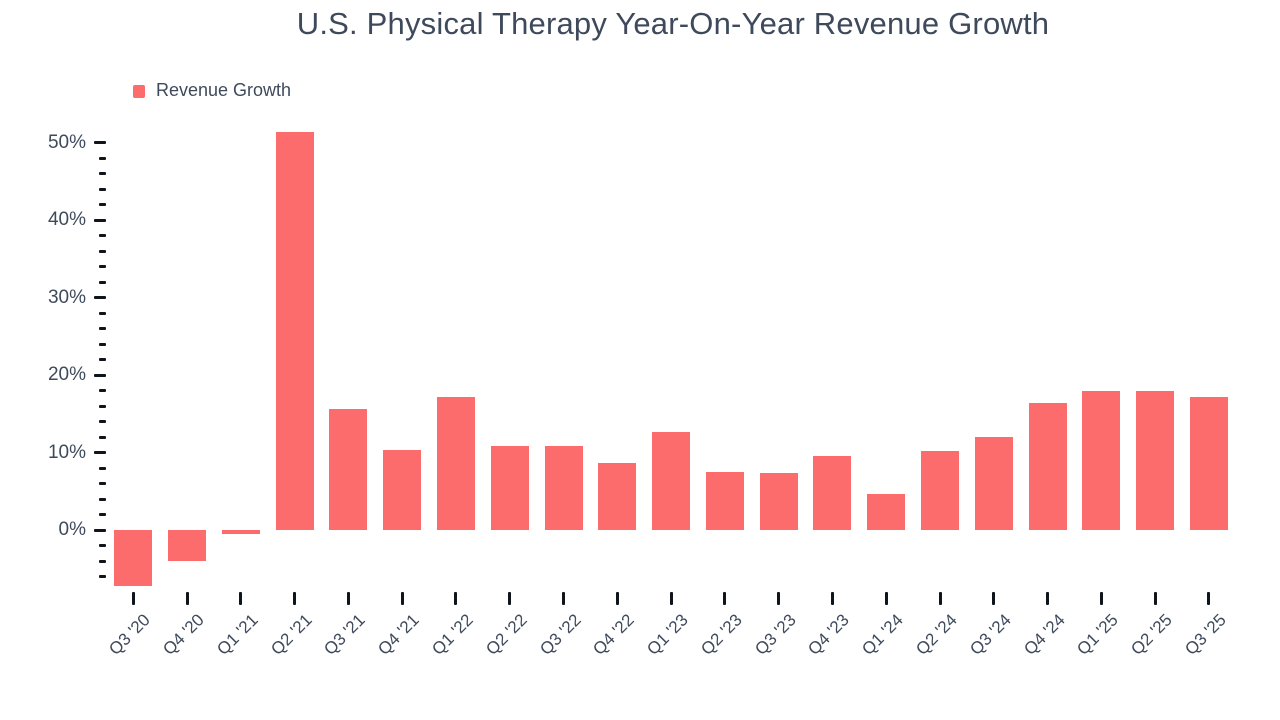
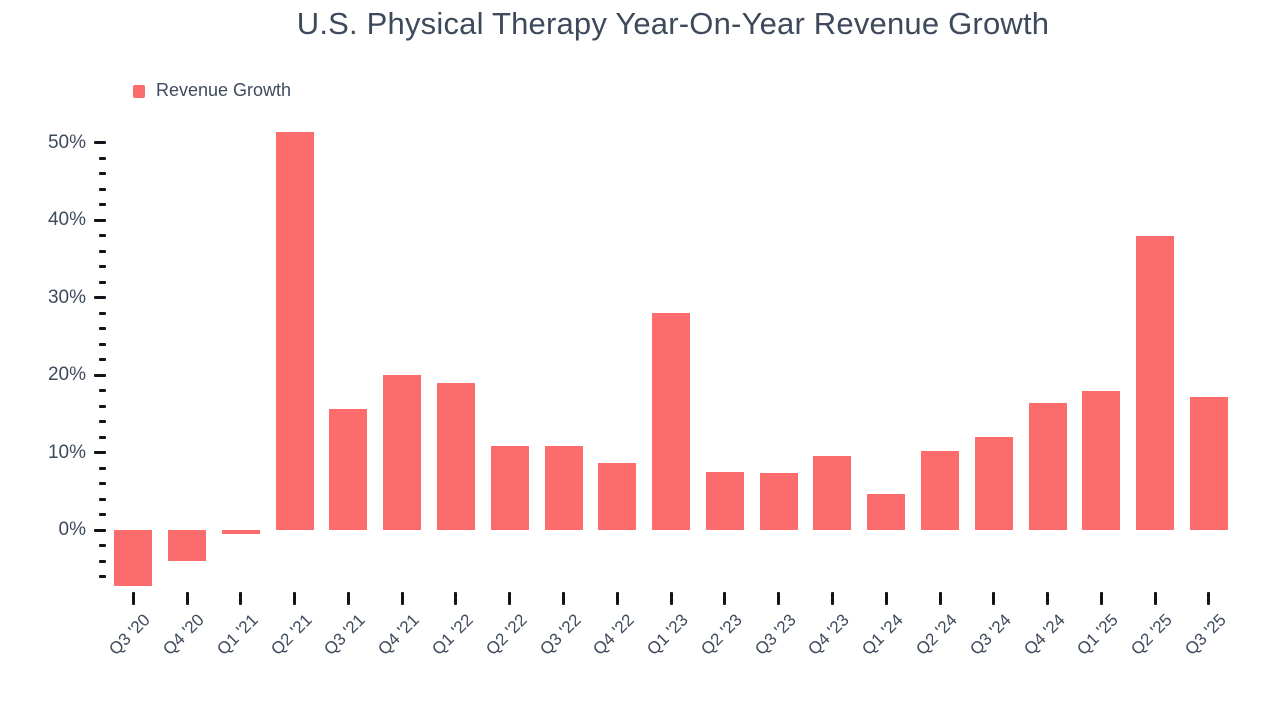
Q4 '21: 10% -> 20%
Q1 '22: 17% -> 19%
Q1 '23: 13% -> 28%
Q2 '25: 18% -> 38%
